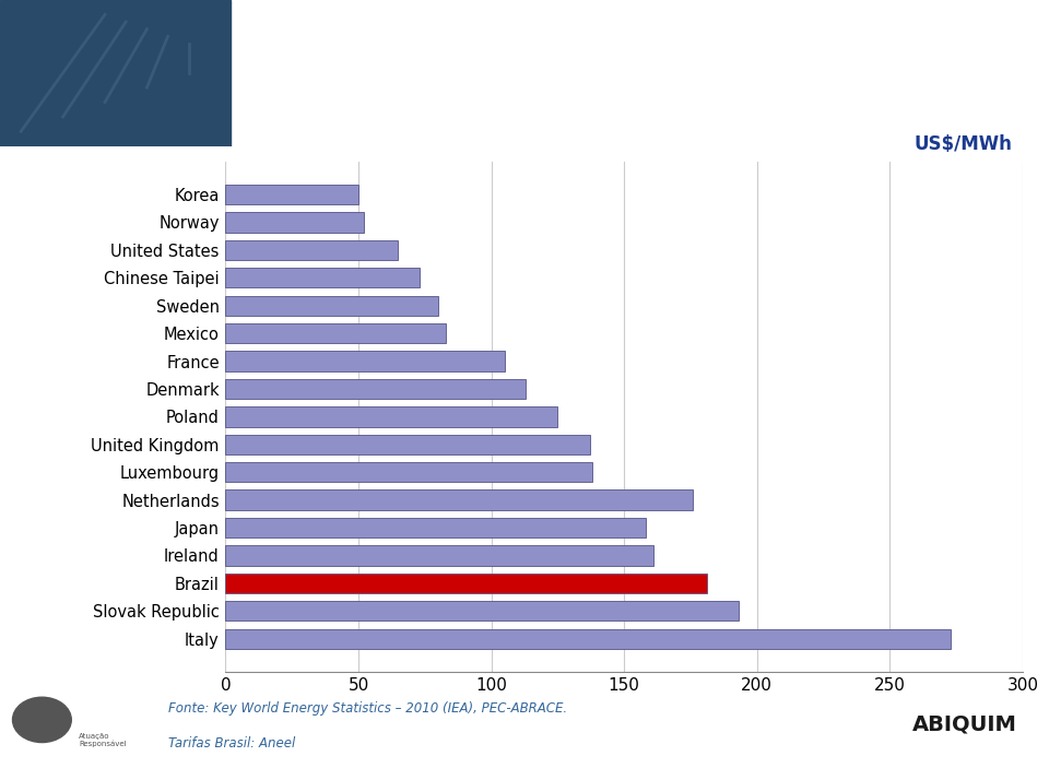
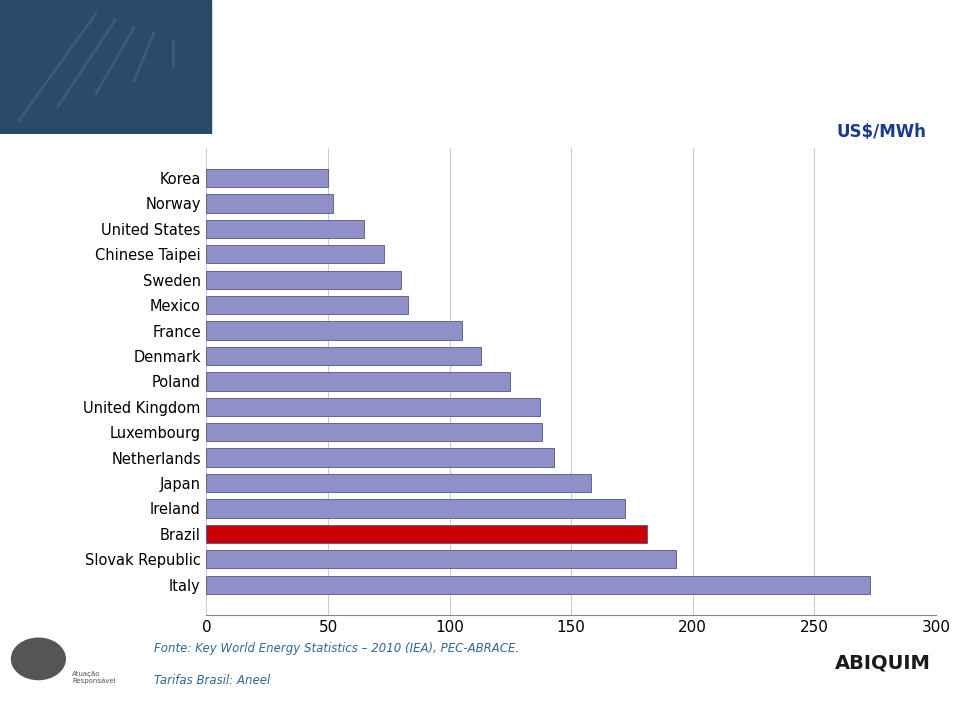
Netherlands: 176 -> 143
Ireland: 161 -> 172
